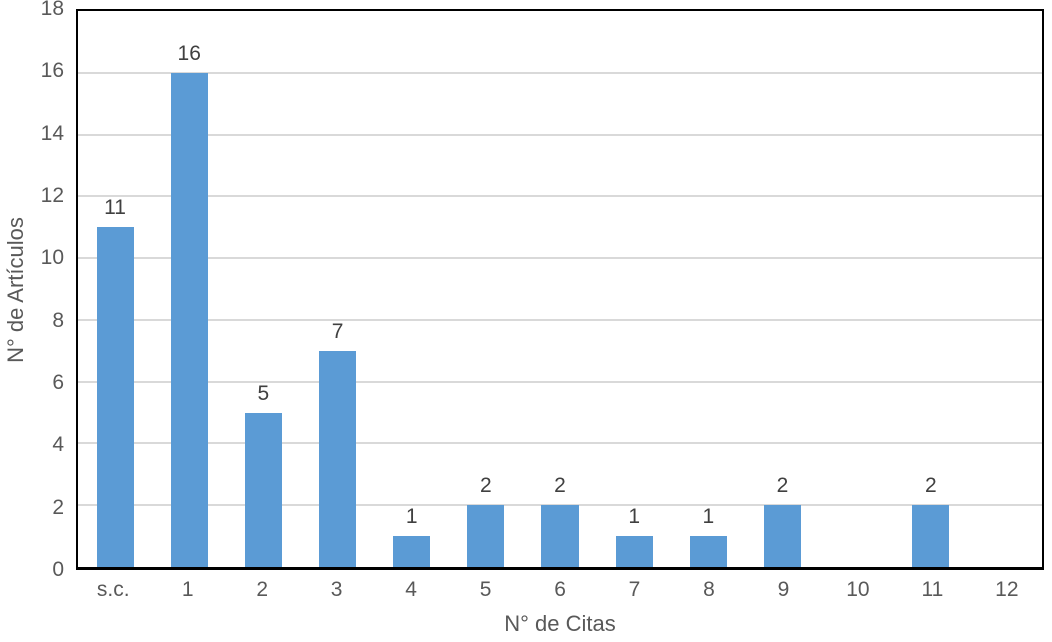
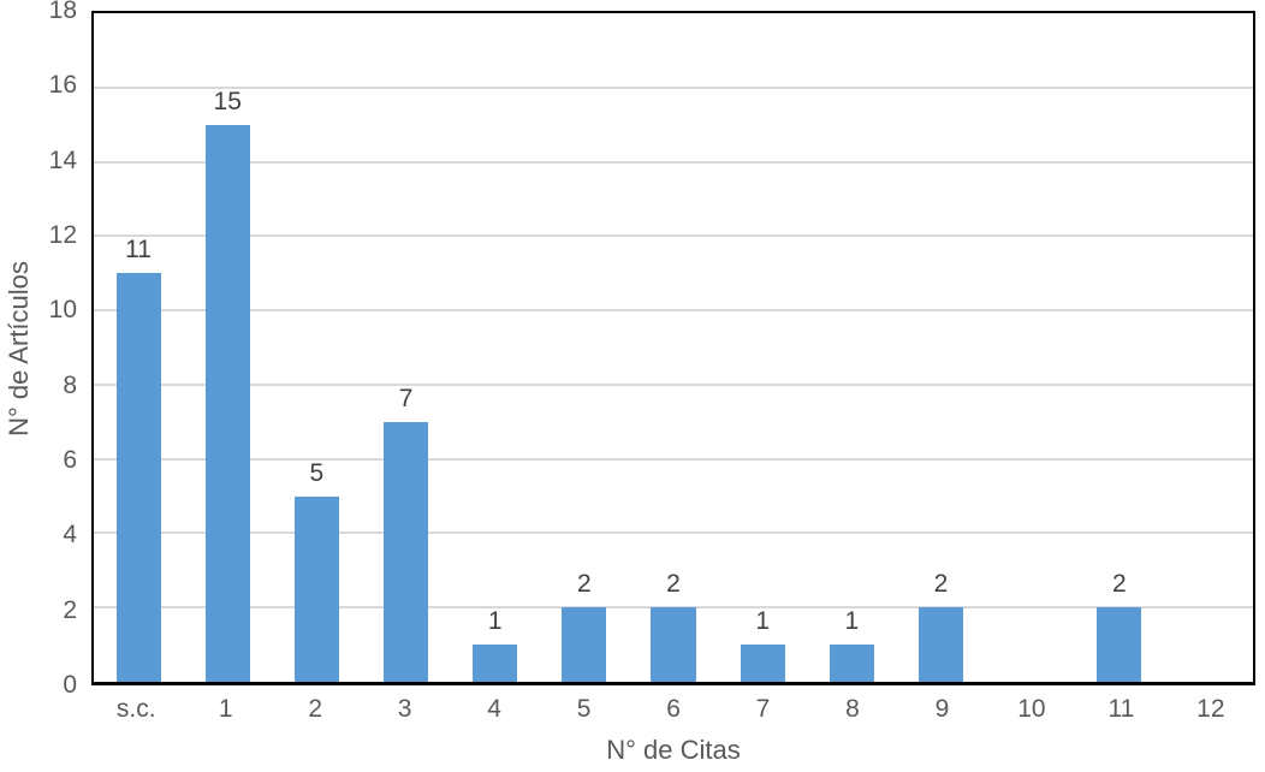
1: 16 -> 15
